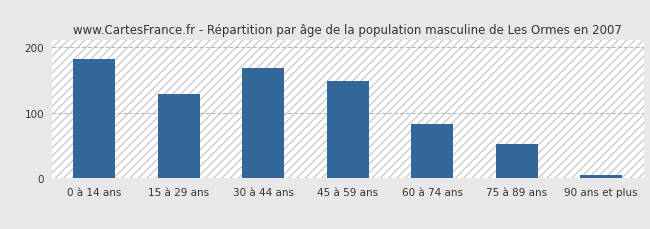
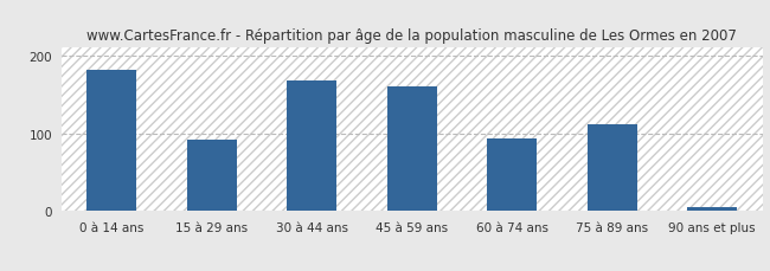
15 à 29 ans: 128 -> 92
45 à 59 ans: 148 -> 160
60 à 74 ans: 83 -> 94
75 à 89 ans: 53 -> 112
